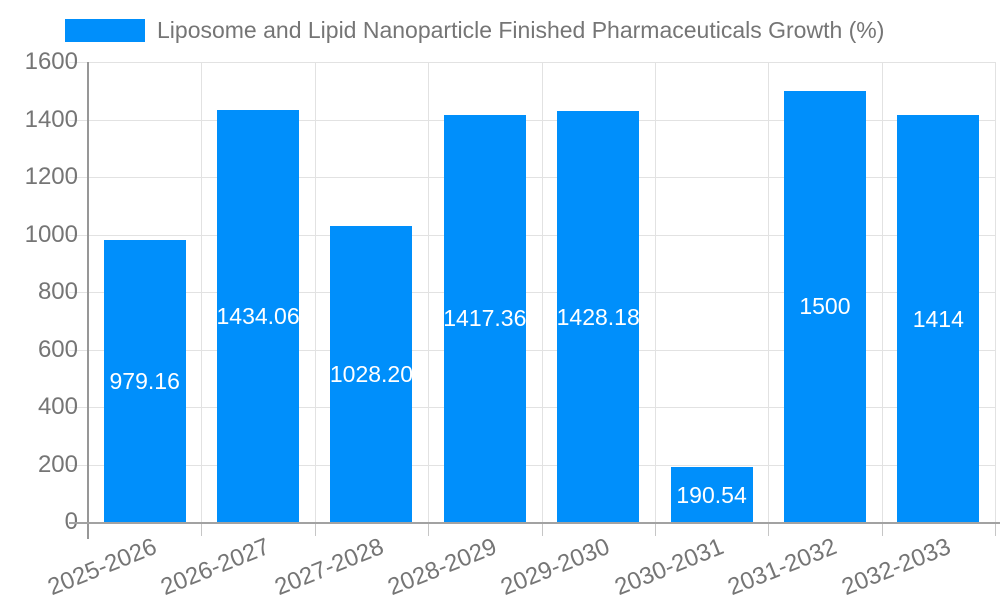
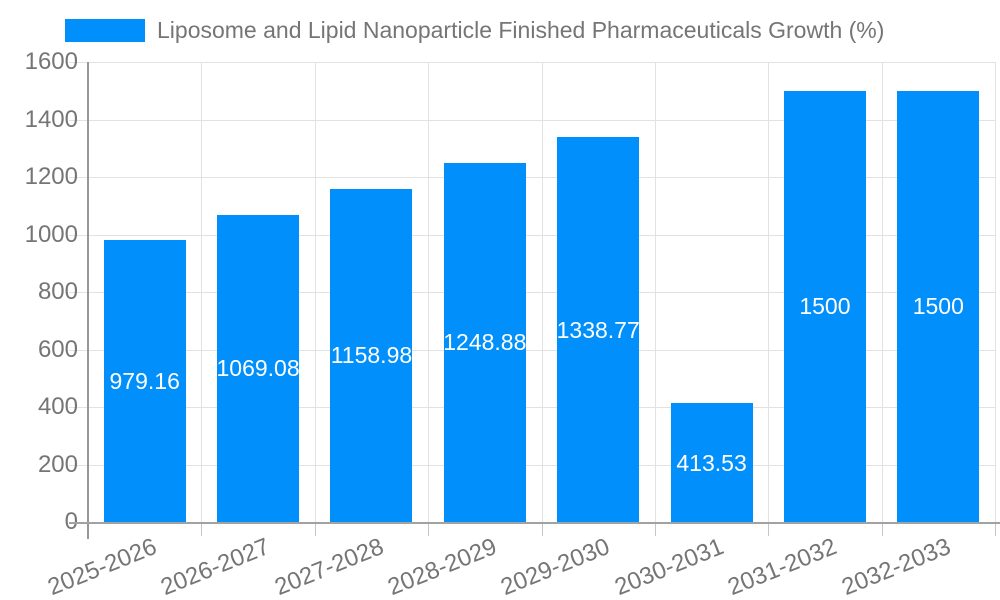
2026-2027: 1434.06 -> 1069.08
2027-2028: 1028.20 -> 1158.98
2028-2029: 1417.36 -> 1248.88
2029-2030: 1428.18 -> 1338.77
2030-2031: 190.54 -> 413.53
2032-2033: 1414 -> 1500
